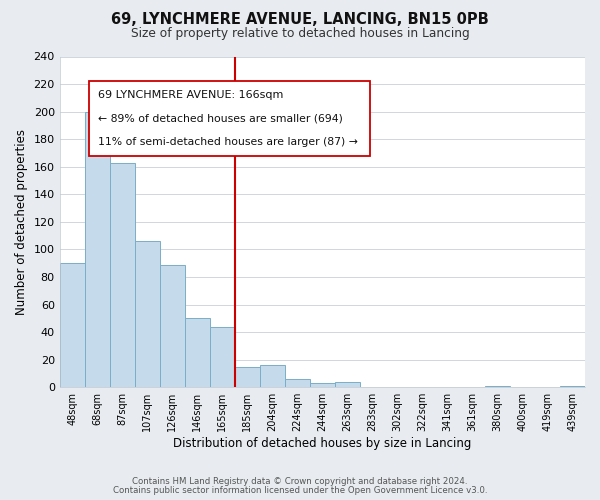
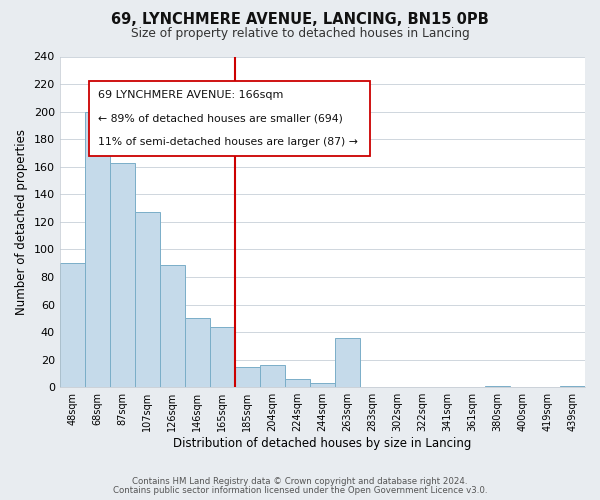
107sqm: 106 -> 127
263sqm: 4 -> 36
